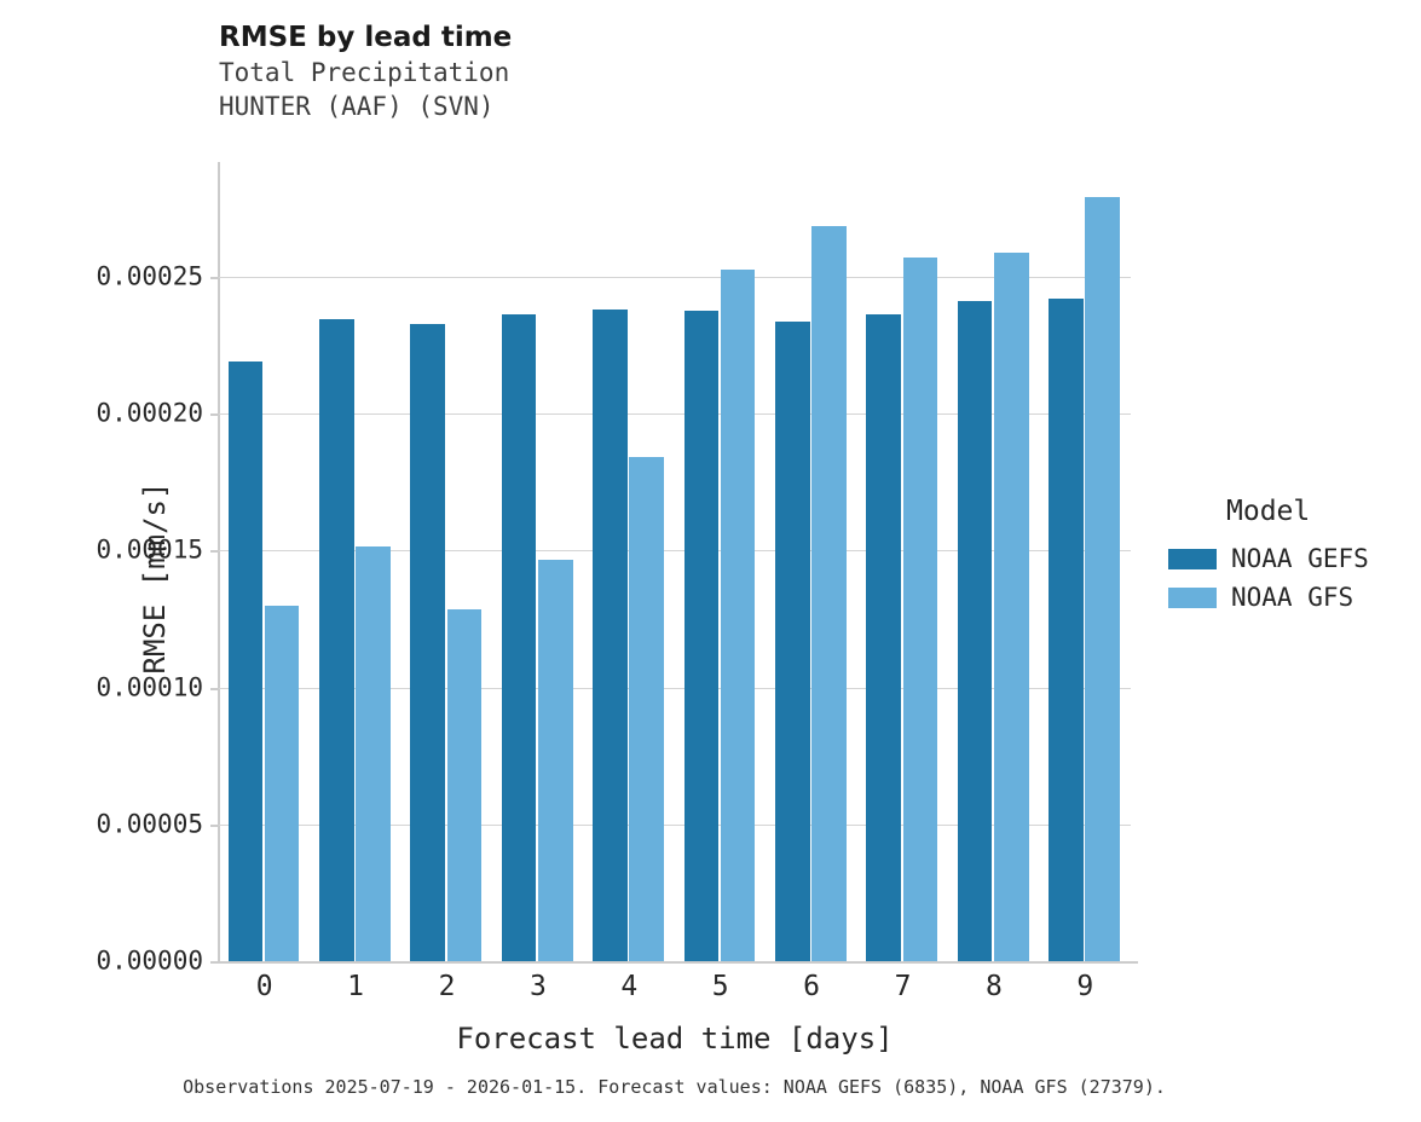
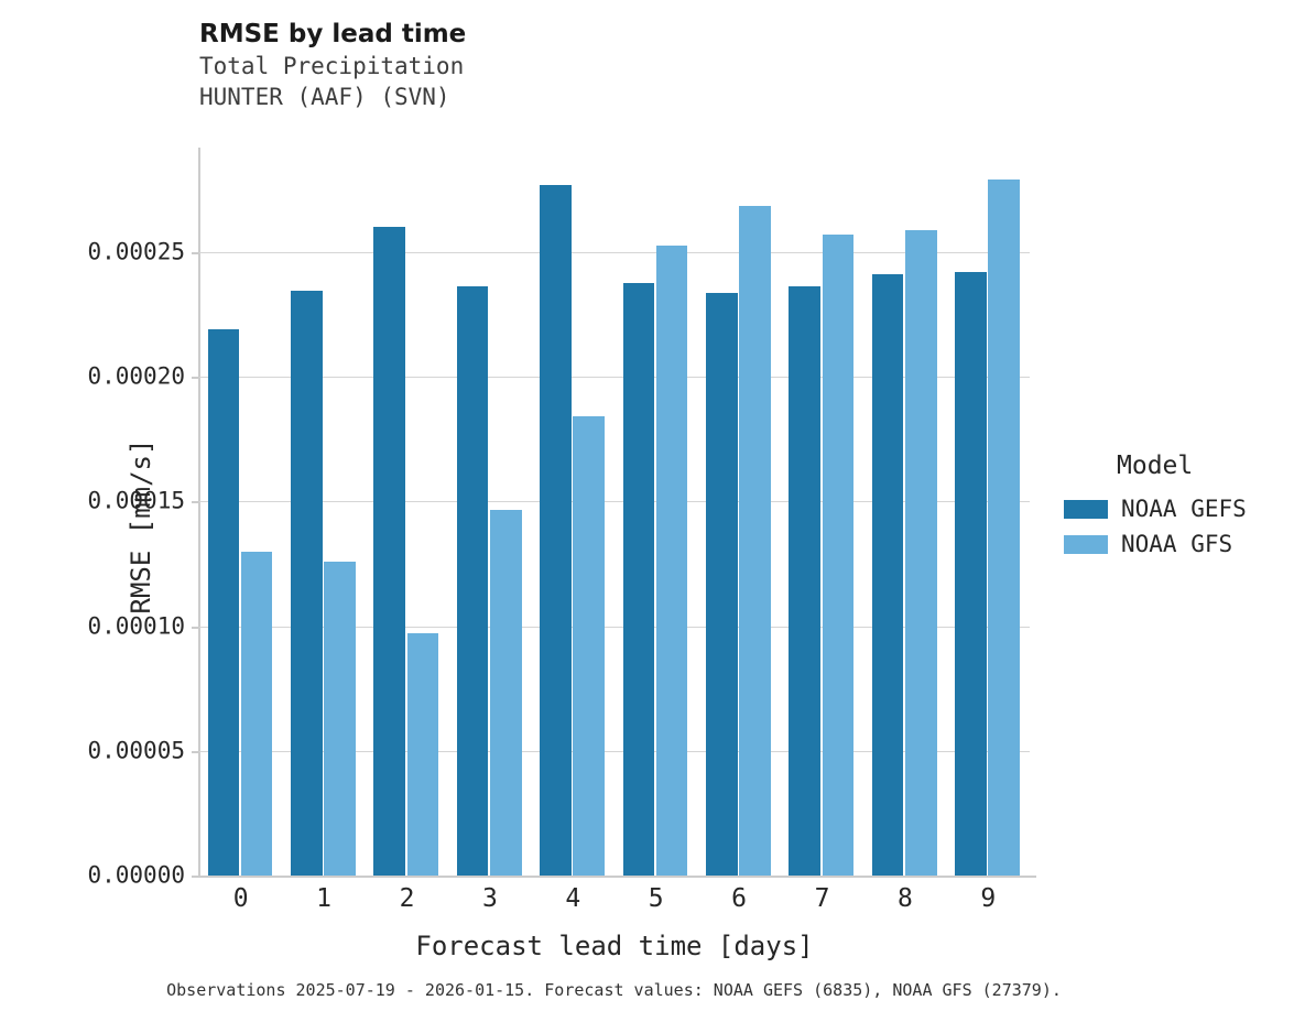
NOAA GFS/1: 0.000151 -> 0.000126
NOAA GEFS/2: 0.000233 -> 0.000260
NOAA GFS/2: 0.000129 -> 0.000097
NOAA GEFS/4: 0.000238 -> 0.000277
